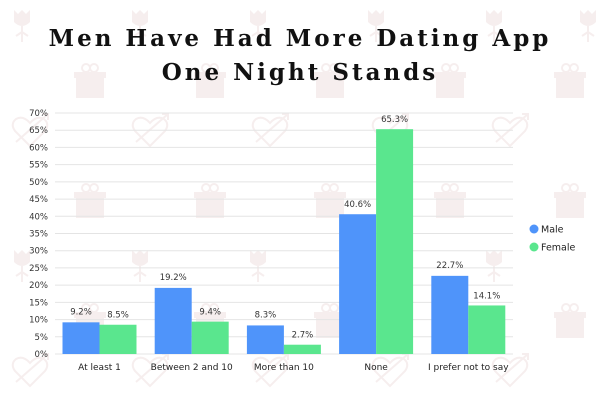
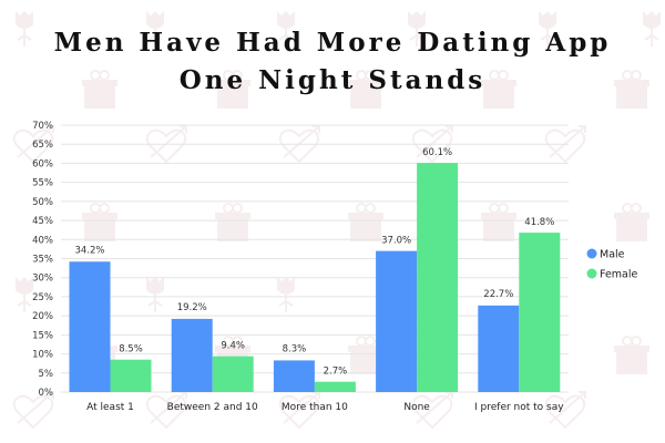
Male/At least 1: 9.2% -> 34.2%
Male/None: 40.6% -> 37.0%
Female/None: 65.3% -> 60.1%
Female/I prefer not to say: 14.1% -> 41.8%
